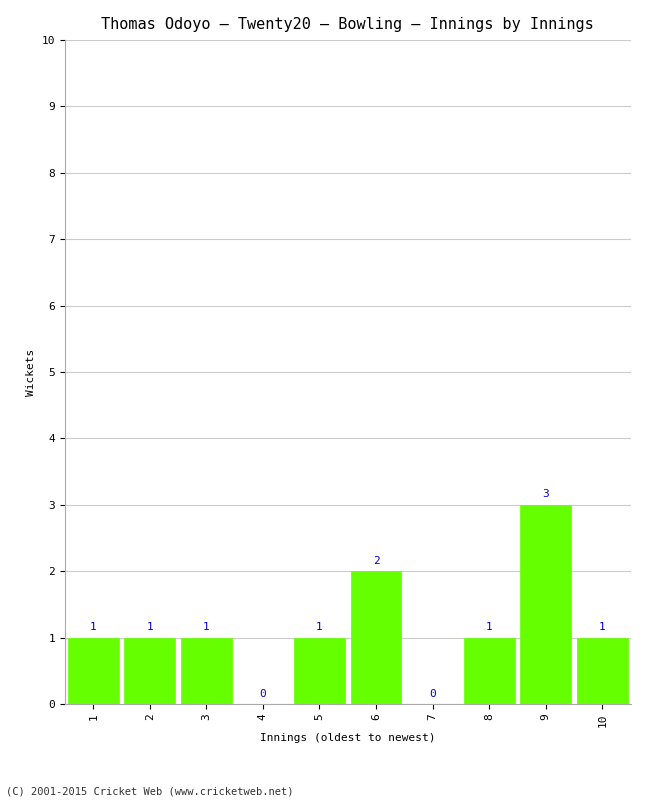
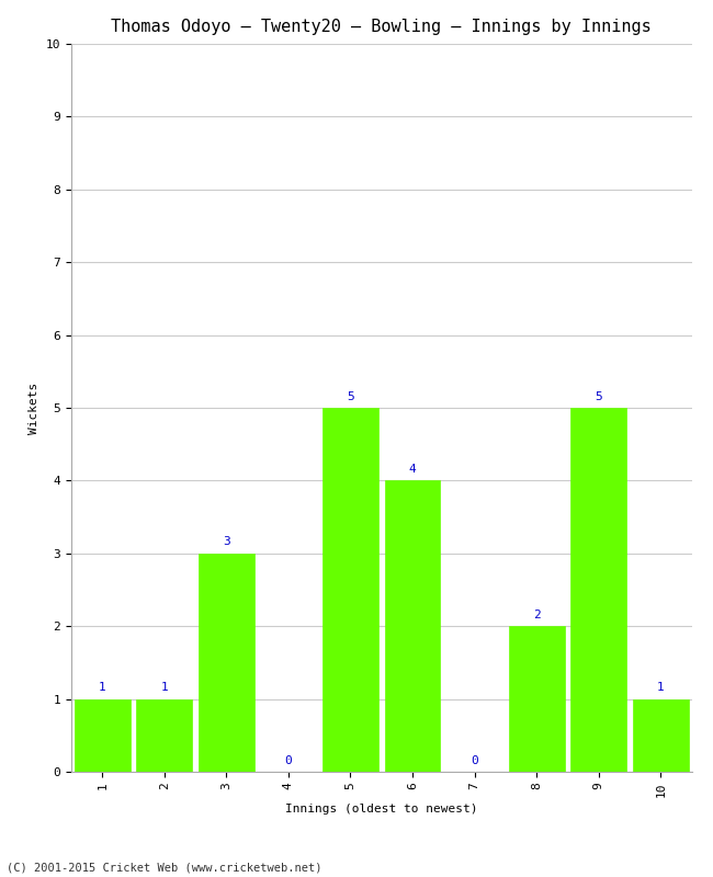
3: 1 -> 3
5: 1 -> 5
6: 2 -> 4
8: 1 -> 2
9: 3 -> 5
